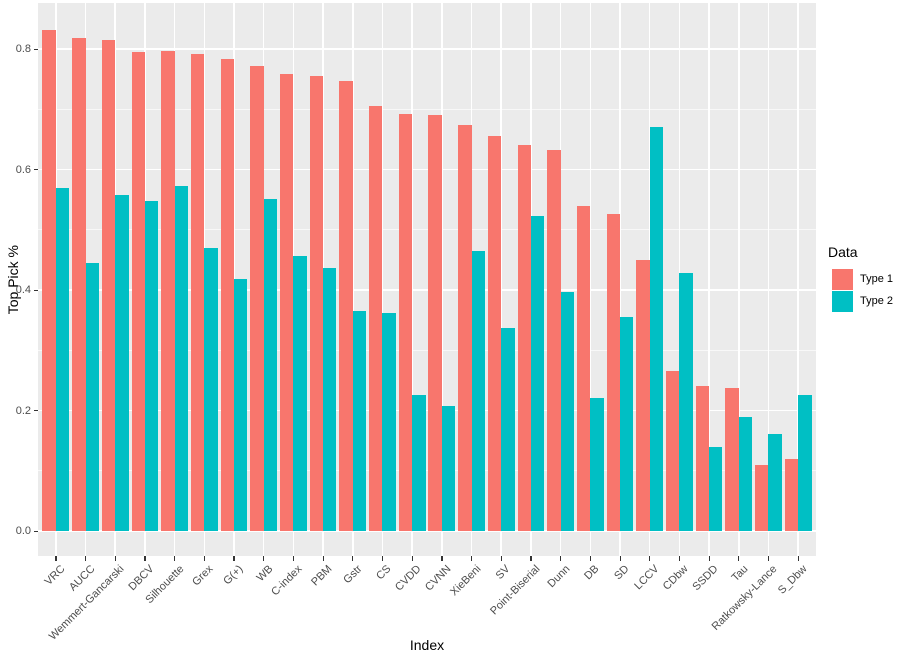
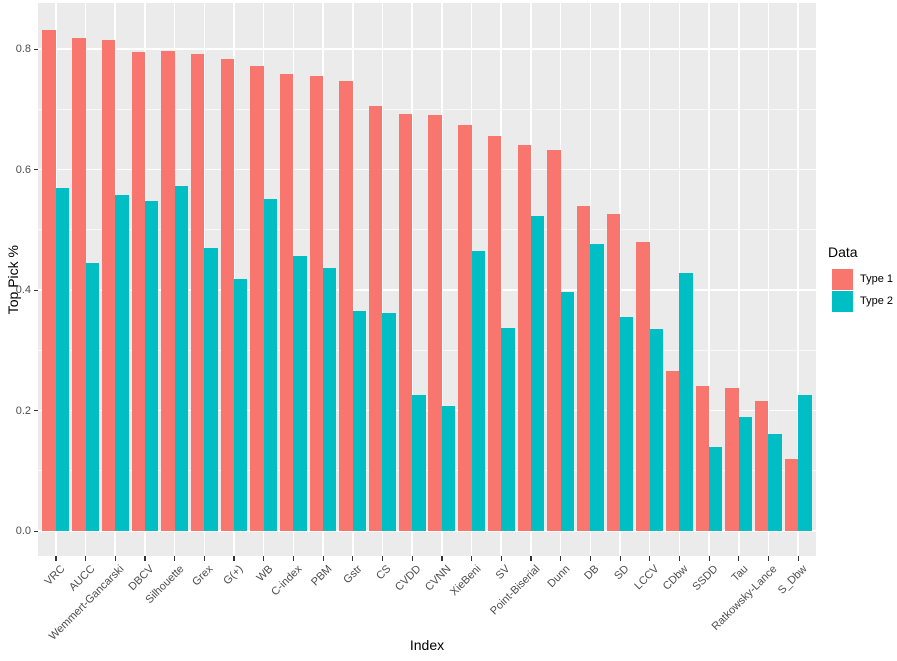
Type 2/DB: 0.22 -> 0.48
Type 1/LCCV: 0.45 -> 0.48
Type 2/LCCV: 0.67 -> 0.34
Type 1/Ratkowsky-Lance: 0.11 -> 0.22
